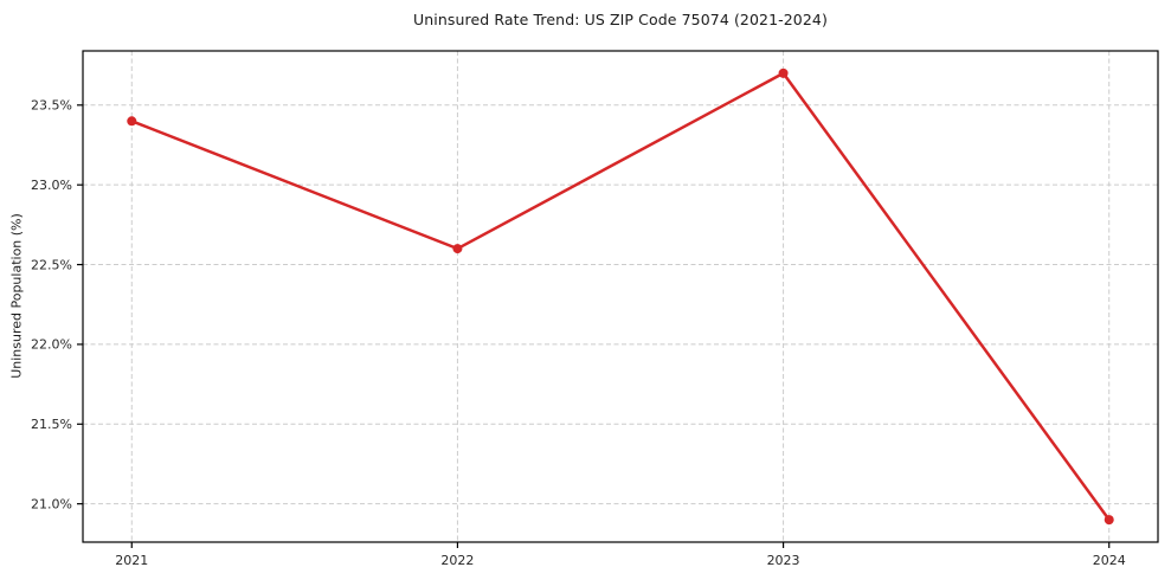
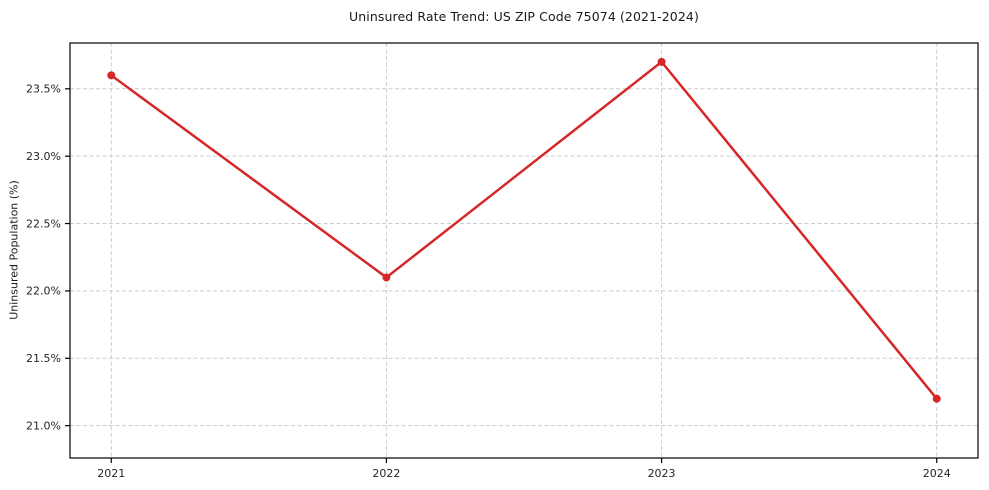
2021: 23.4% -> 23.6%
2022: 22.6% -> 22.1%
2024: 20.9% -> 21.2%
